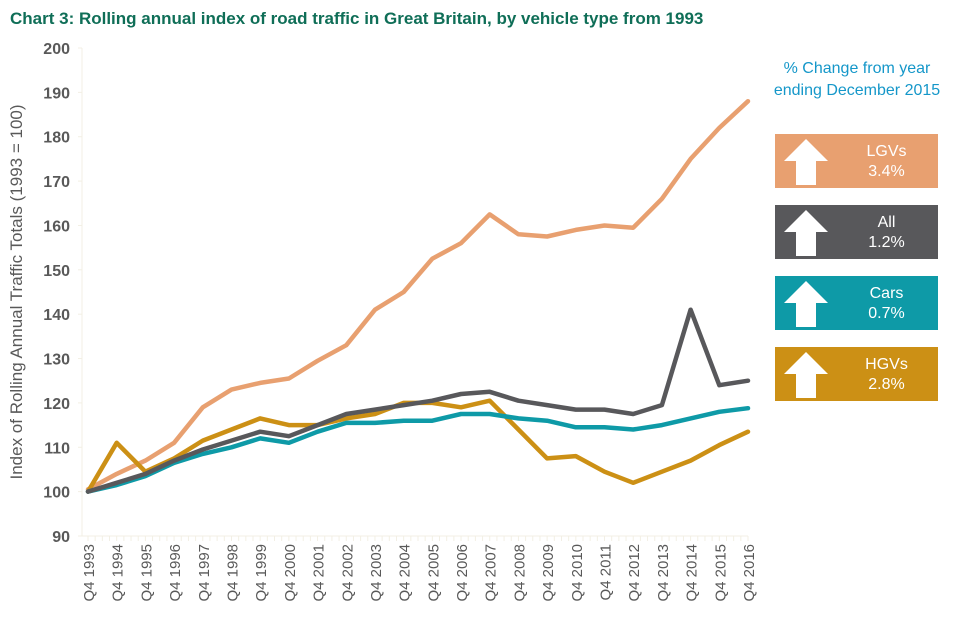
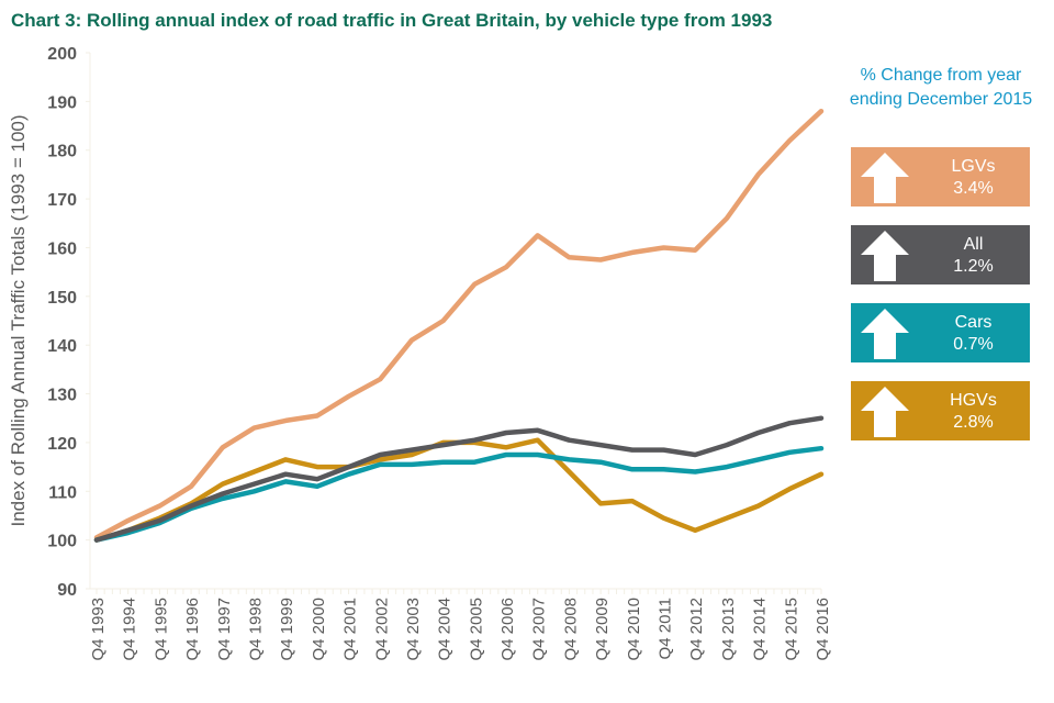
HGVs/Q4 1994: 111 -> 102
All/Q4 2014: 141 -> 122
